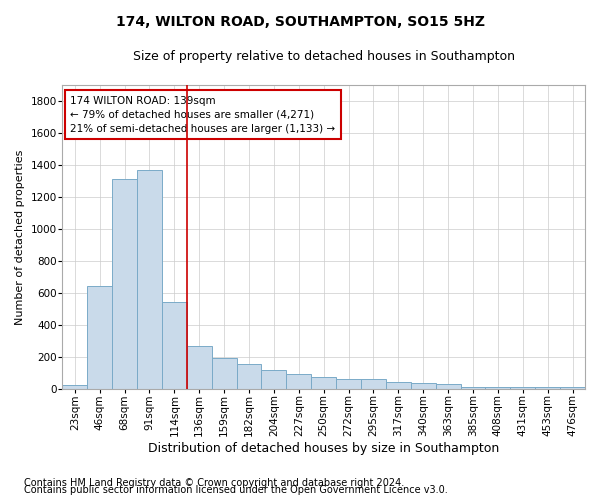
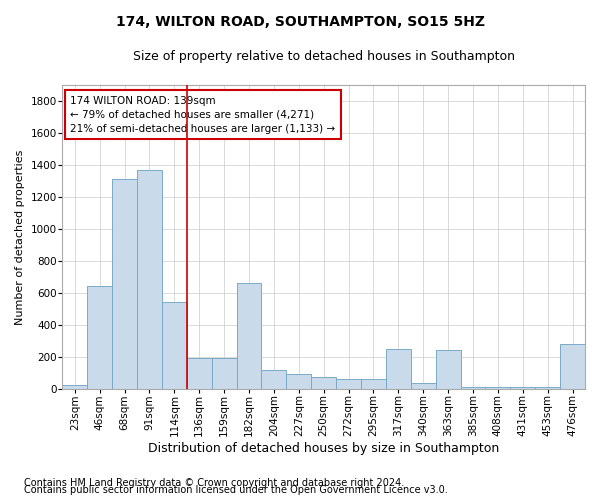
136sqm: 270 -> 190
182sqm: 160 -> 660
317sqm: 40 -> 250
363sqm: 30 -> 240
476sqm: 10 -> 280
